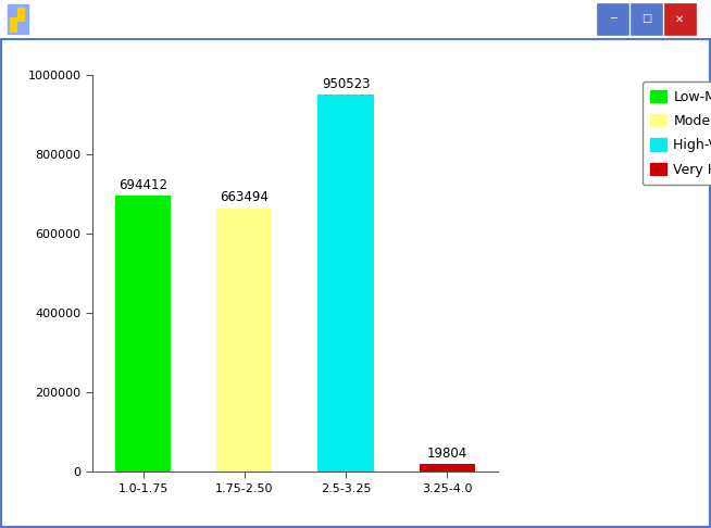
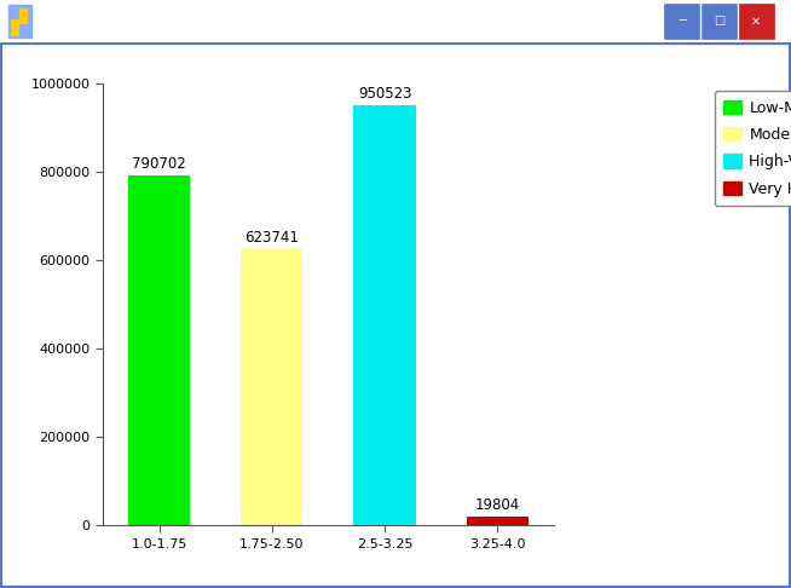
1.0-1.75: 694412 -> 790702
1.75-2.50: 663494 -> 623741
